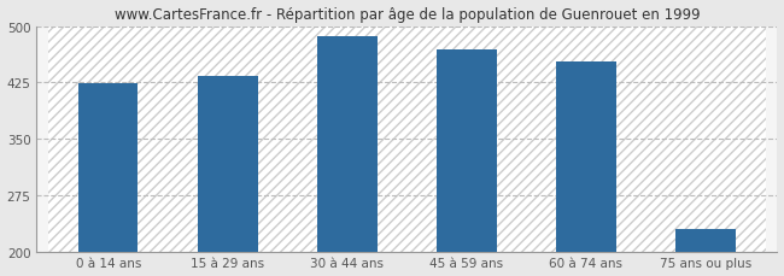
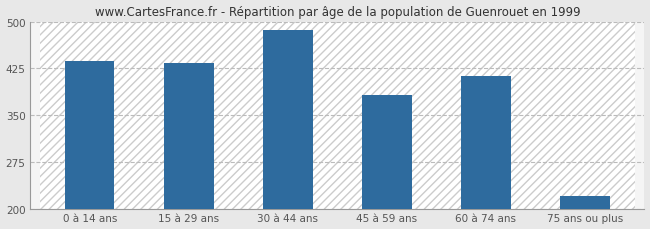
0 à 14 ans: 424 -> 436
45 à 59 ans: 468 -> 382
60 à 74 ans: 452 -> 412
75 ans ou plus: 230 -> 220
